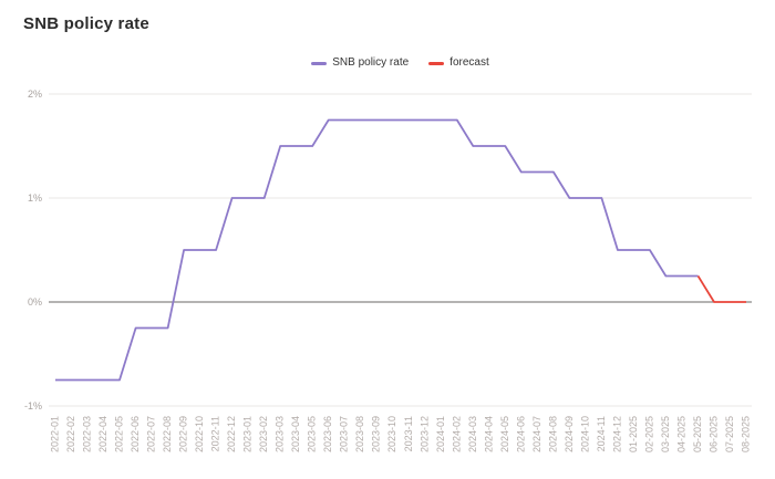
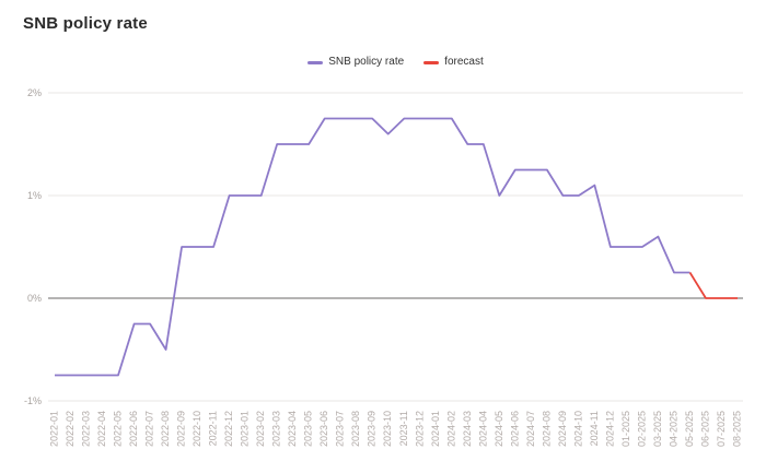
SNB policy rate/2022-08: -0.2% -> -0.5%
SNB policy rate/2023-10: 1.8% -> 1.6%
SNB policy rate/2024-05: 1.5% -> 1.0%
SNB policy rate/2024-11: 1.0% -> 1.1%
SNB policy rate/03-2025: 0.2% -> 0.6%
